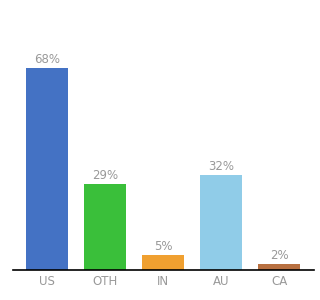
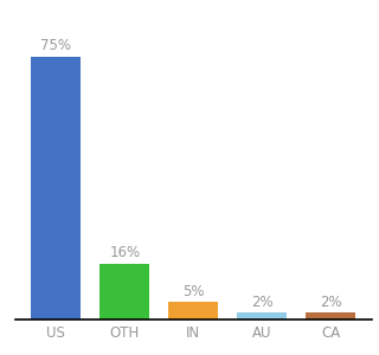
US: 68% -> 75%
OTH: 29% -> 16%
AU: 32% -> 2%
